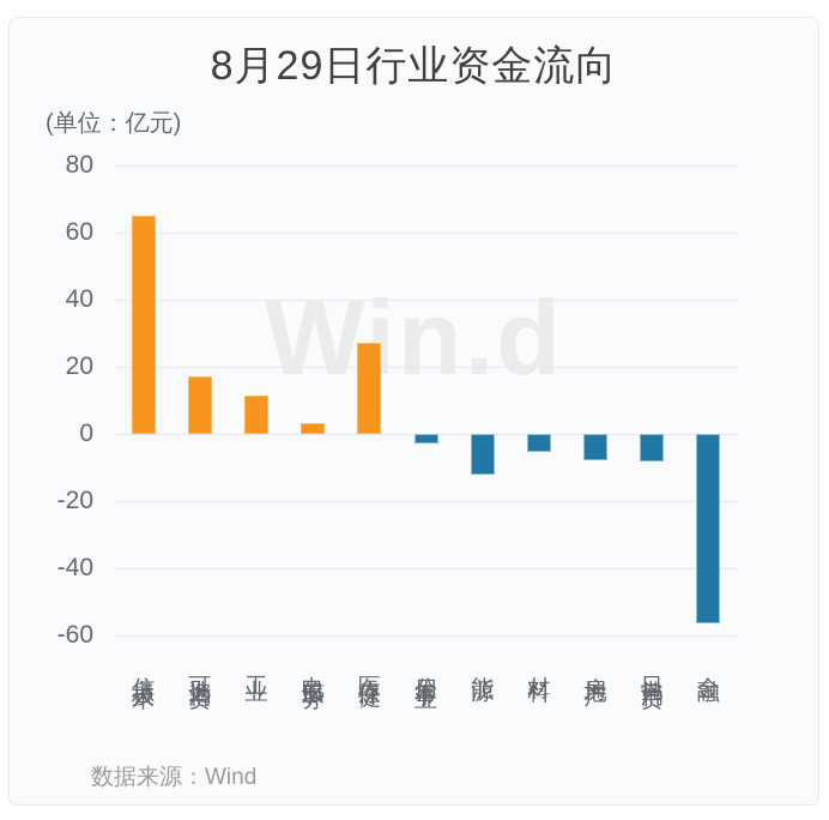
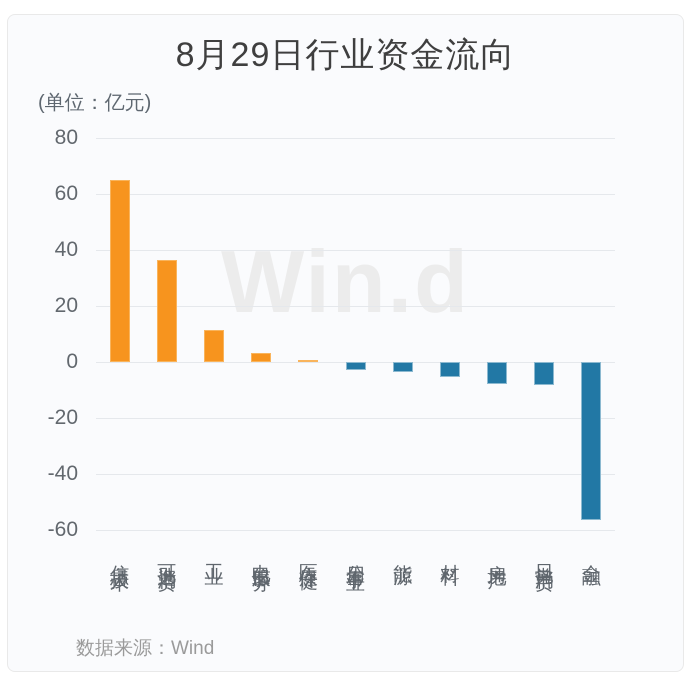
可选消费: 17 -> 36
医疗保健: 27 -> 1
能源: -12 -> -4
